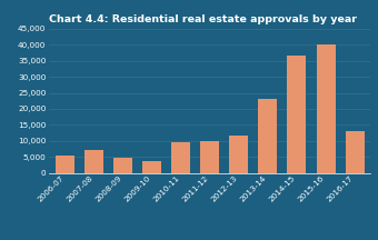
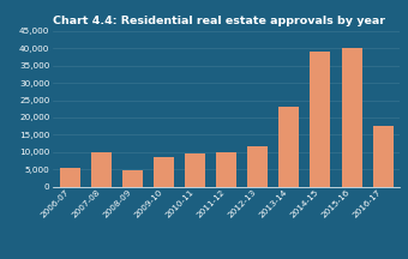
2007-08: 7,200 -> 10,000
2009-10: 3,700 -> 8,500
2014-15: 36,500 -> 39,000
2016-17: 13,000 -> 17,500
